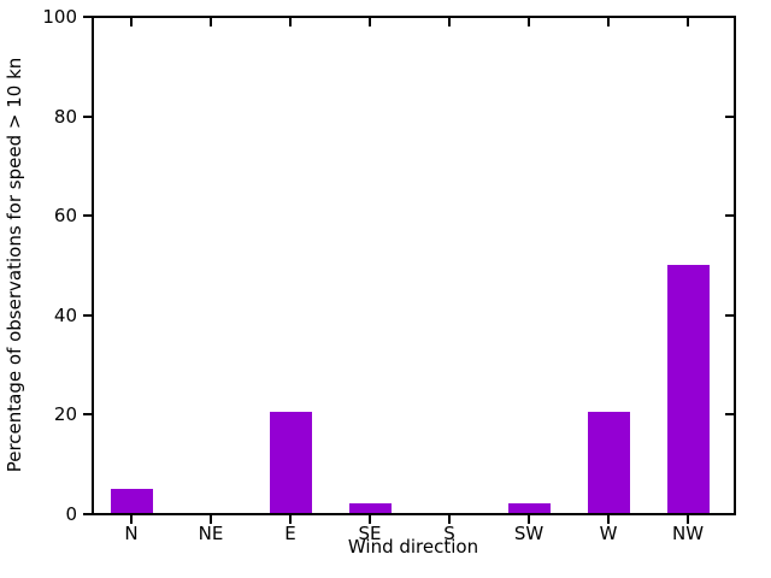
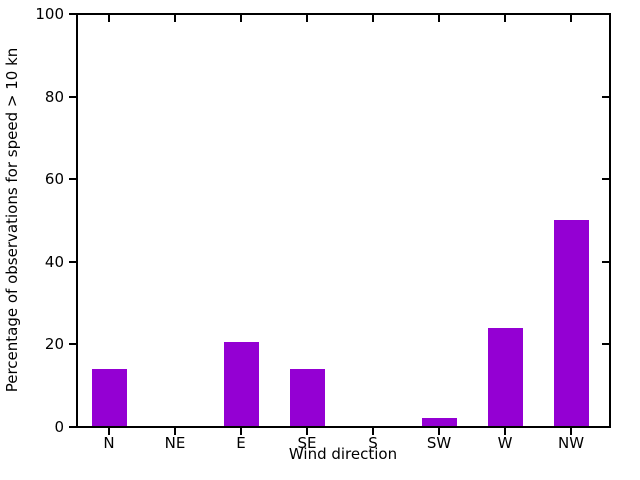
N: 5 -> 14
SE: 2 -> 14
W: 20 -> 24
